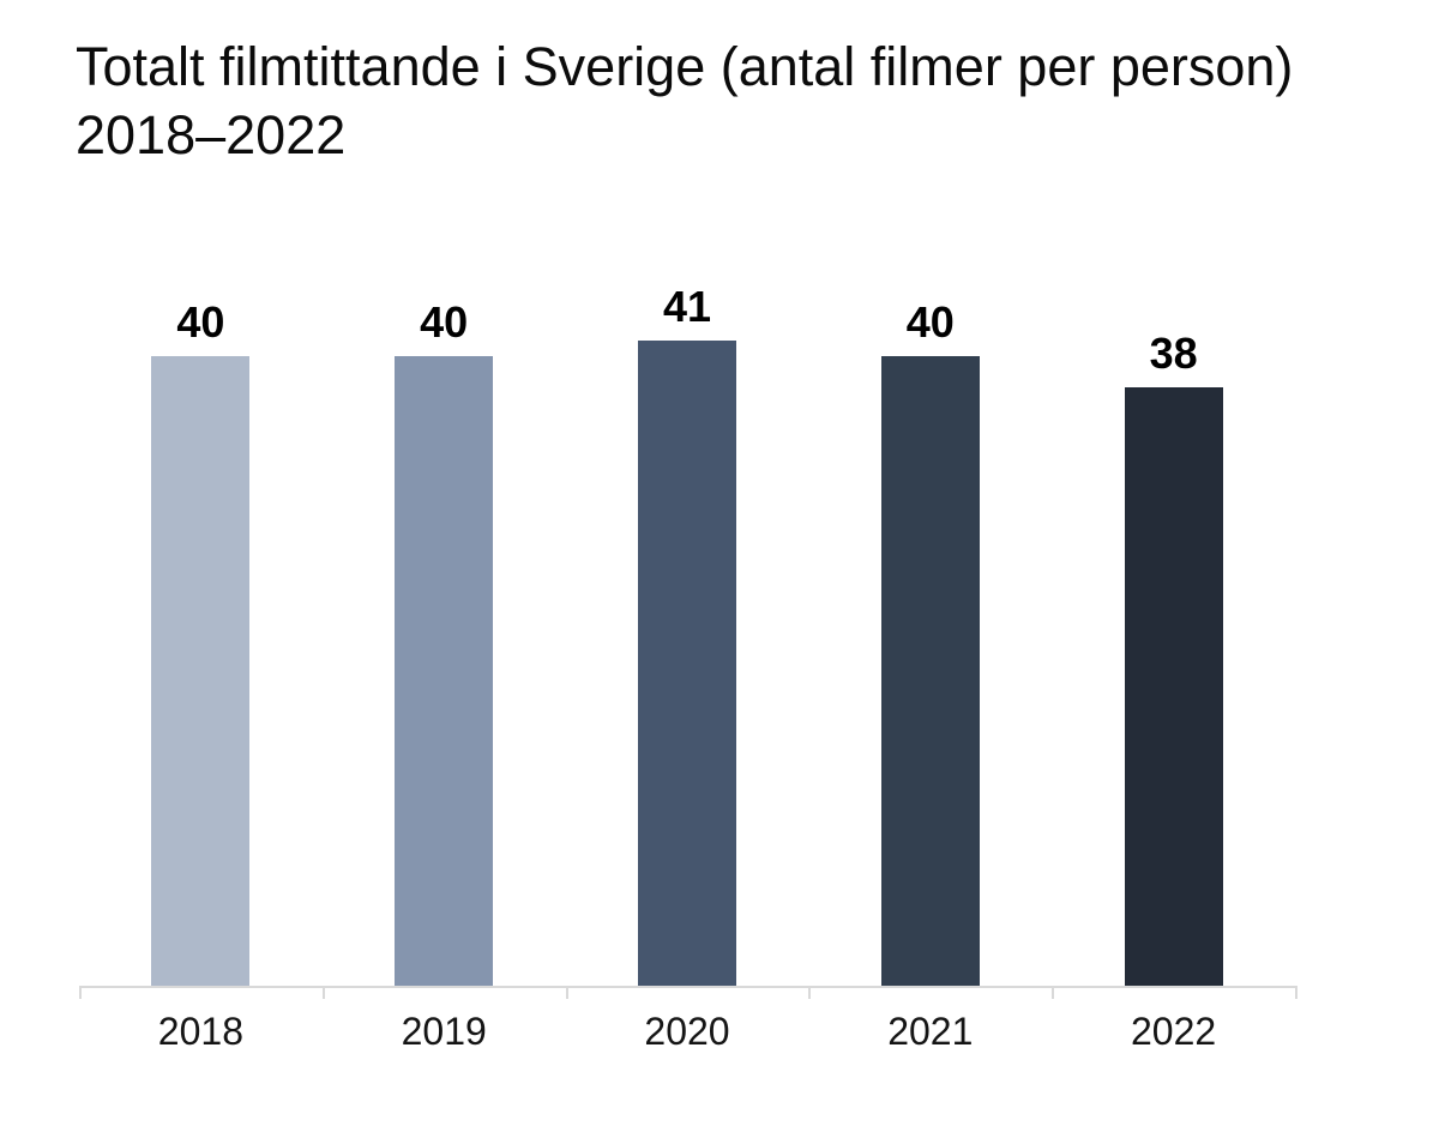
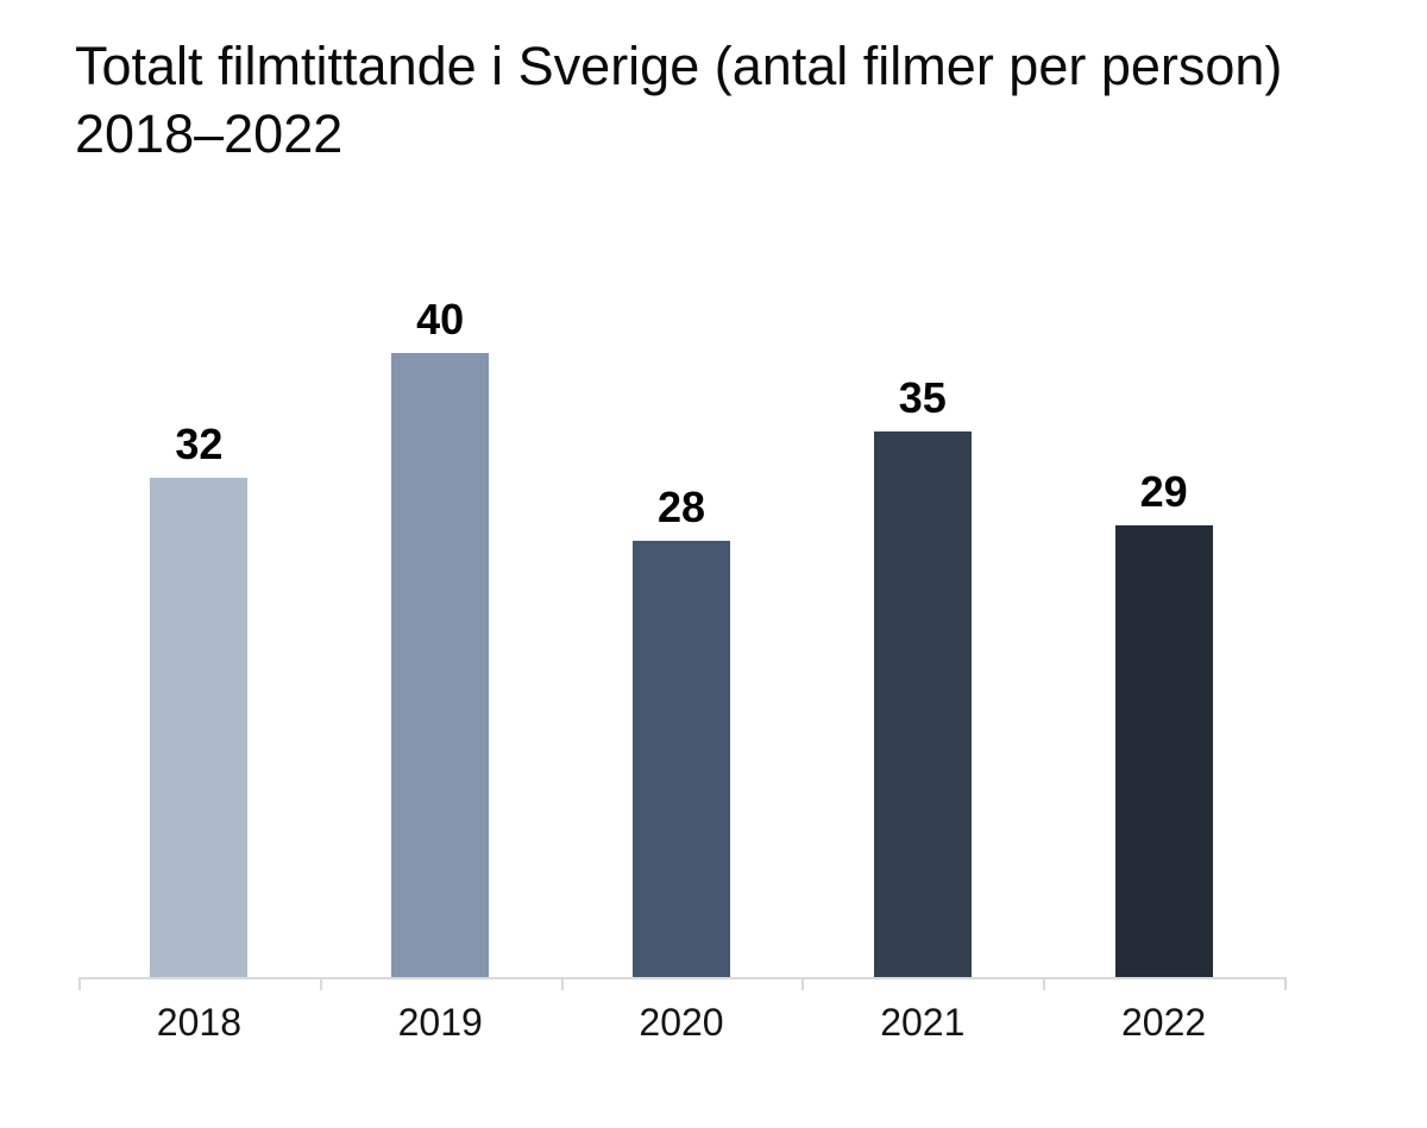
2018: 40 -> 32
2020: 41 -> 28
2021: 40 -> 35
2022: 38 -> 29
